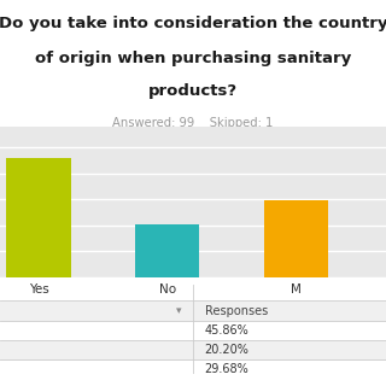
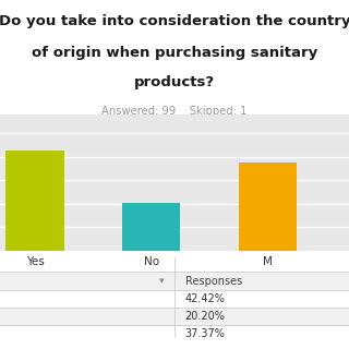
Yes: 45.86% -> 42.42%
M: 29.68% -> 37.37%
